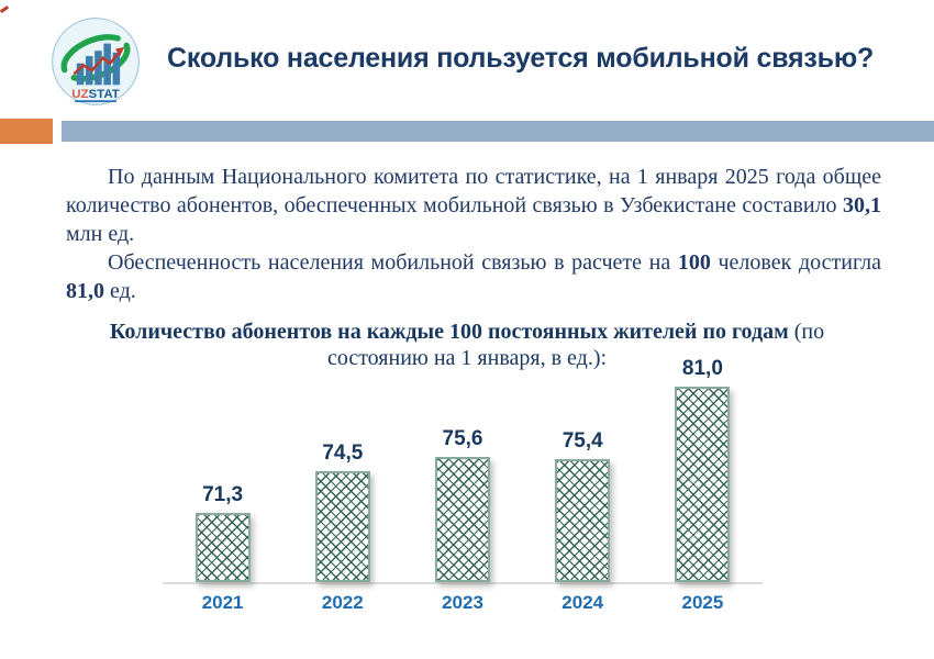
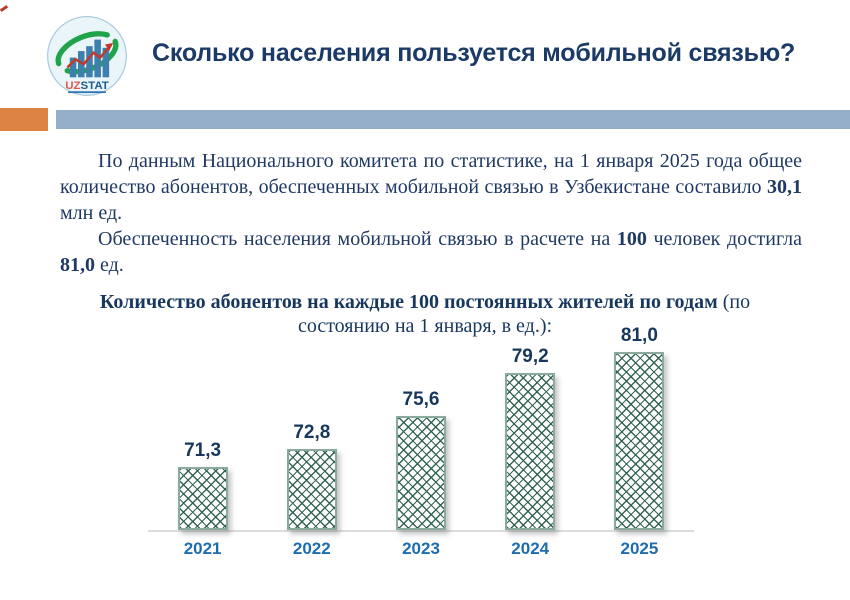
2022: 74,5 -> 72,8
2024: 75,4 -> 79,2
